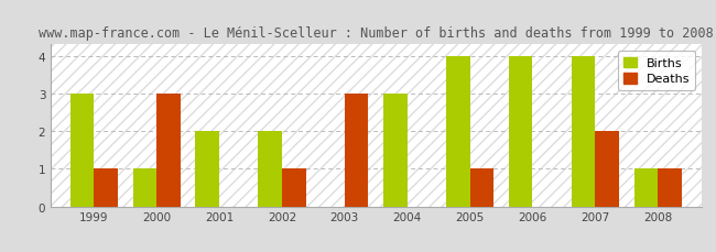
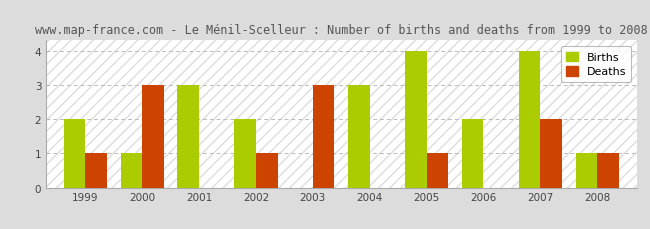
Births/1999: 3 -> 2
Births/2001: 2 -> 3
Births/2006: 4 -> 2
